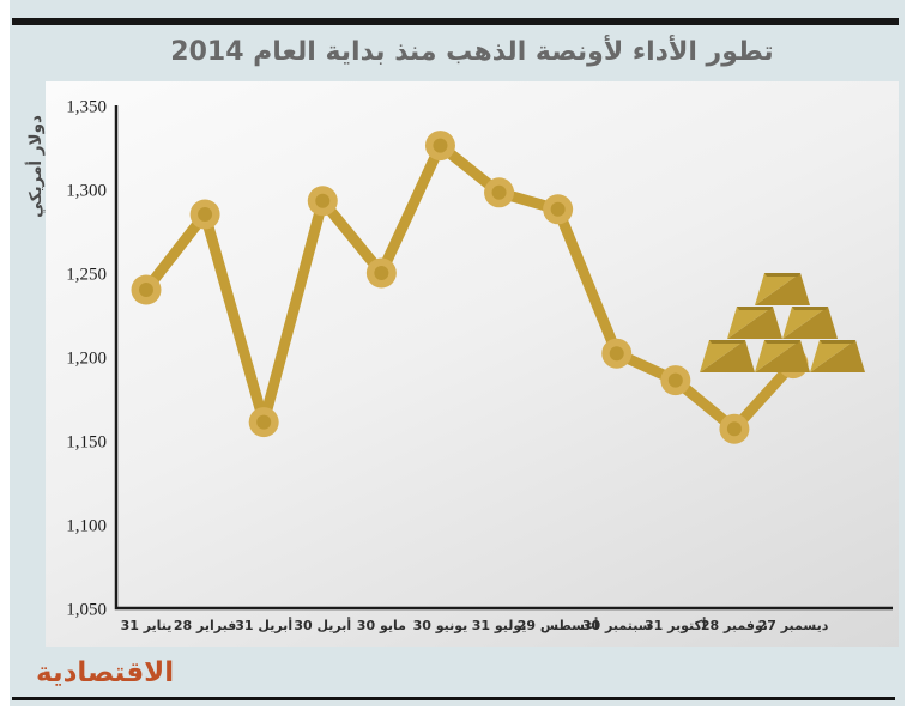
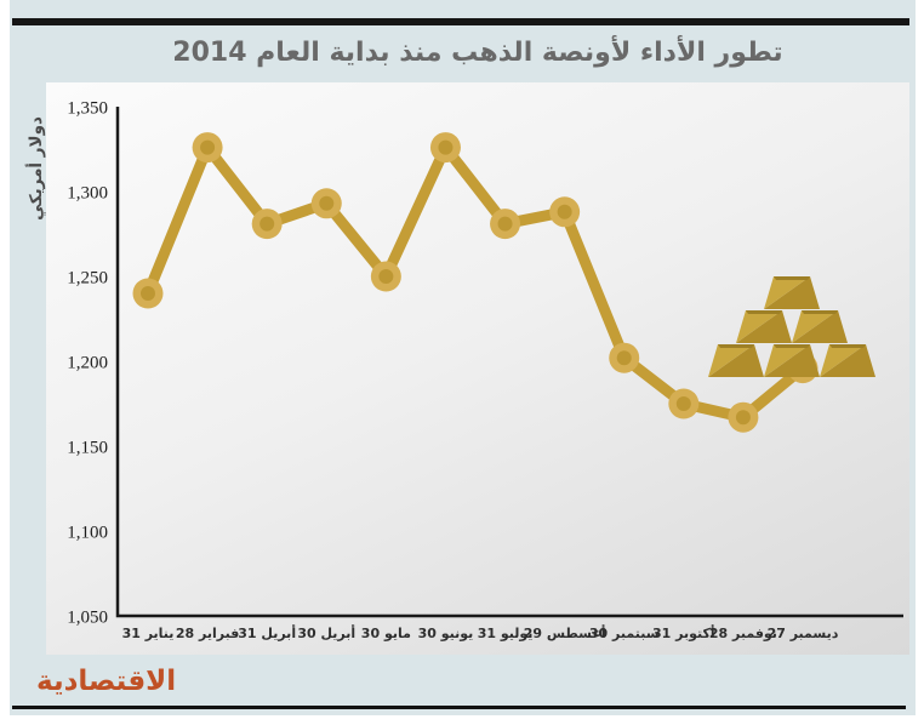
28 فبراير: 1285 -> 1326
31 أبريل: 1161 -> 1281
31 يوليو: 1298 -> 1281
31 أكتوبر: 1186 -> 1175
28 نوفمبر: 1157 -> 1167
